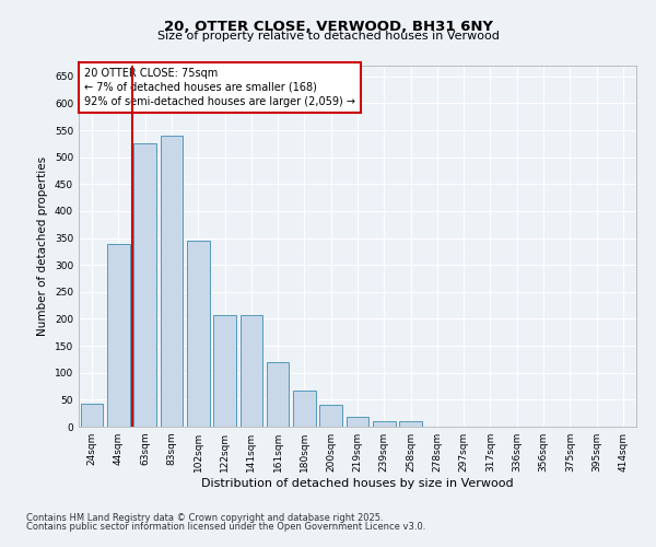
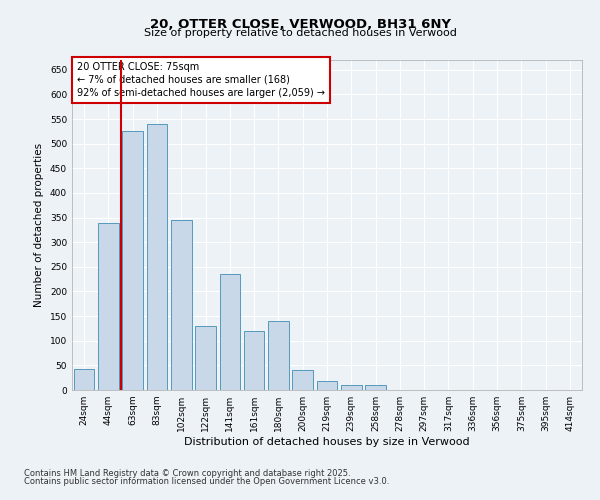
122sqm: 208 -> 130
141sqm: 208 -> 235
180sqm: 67 -> 140
